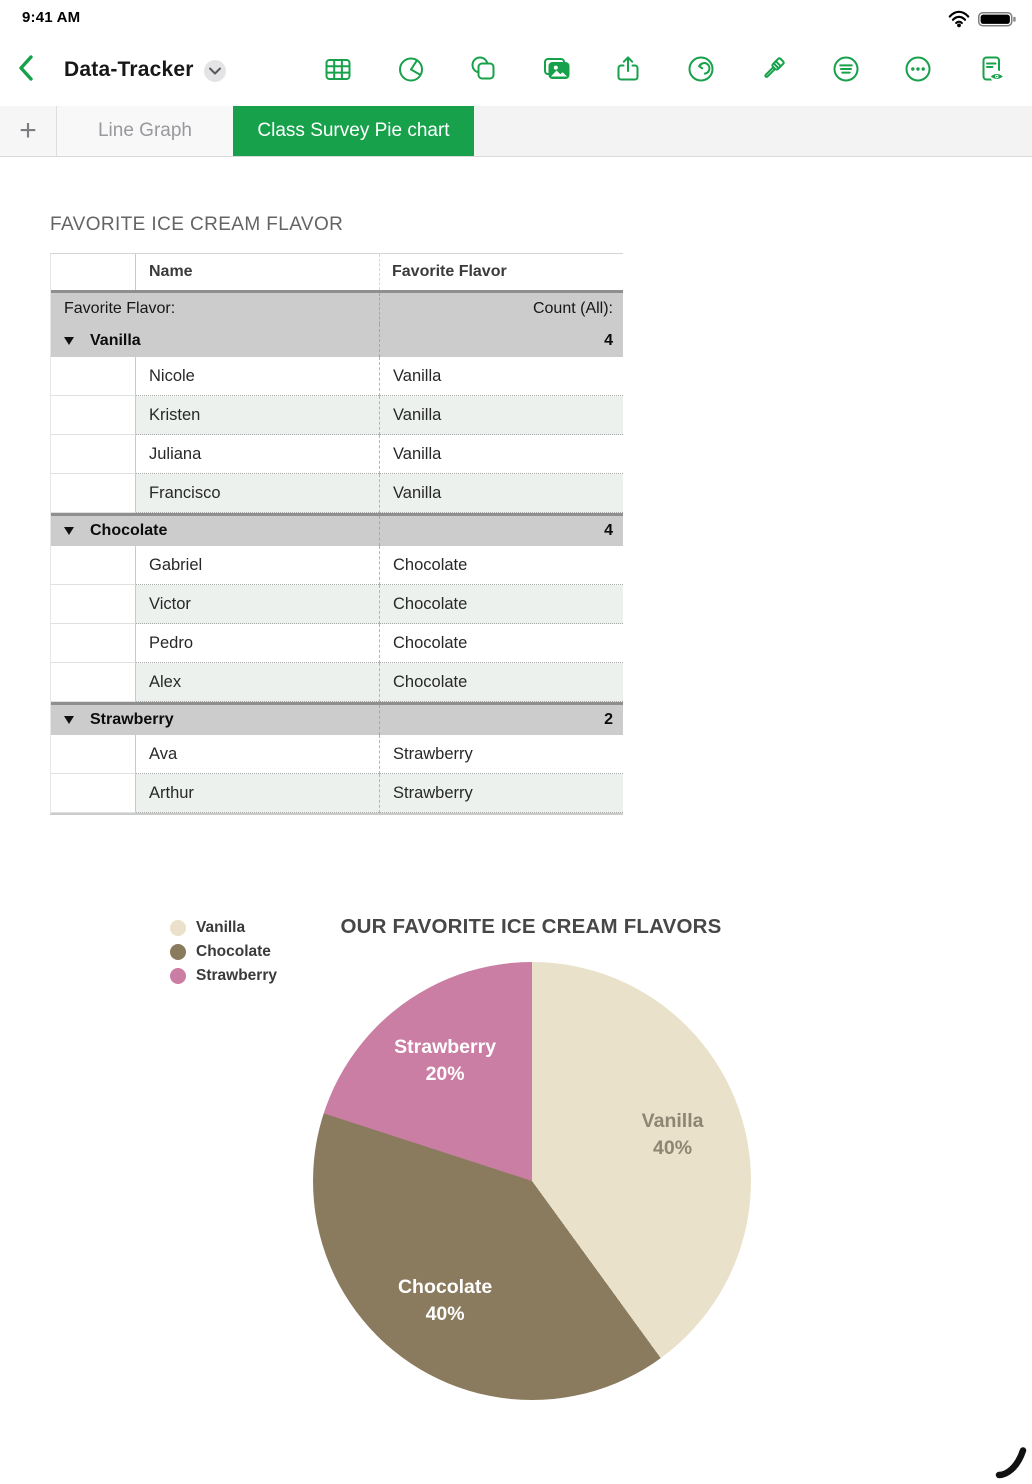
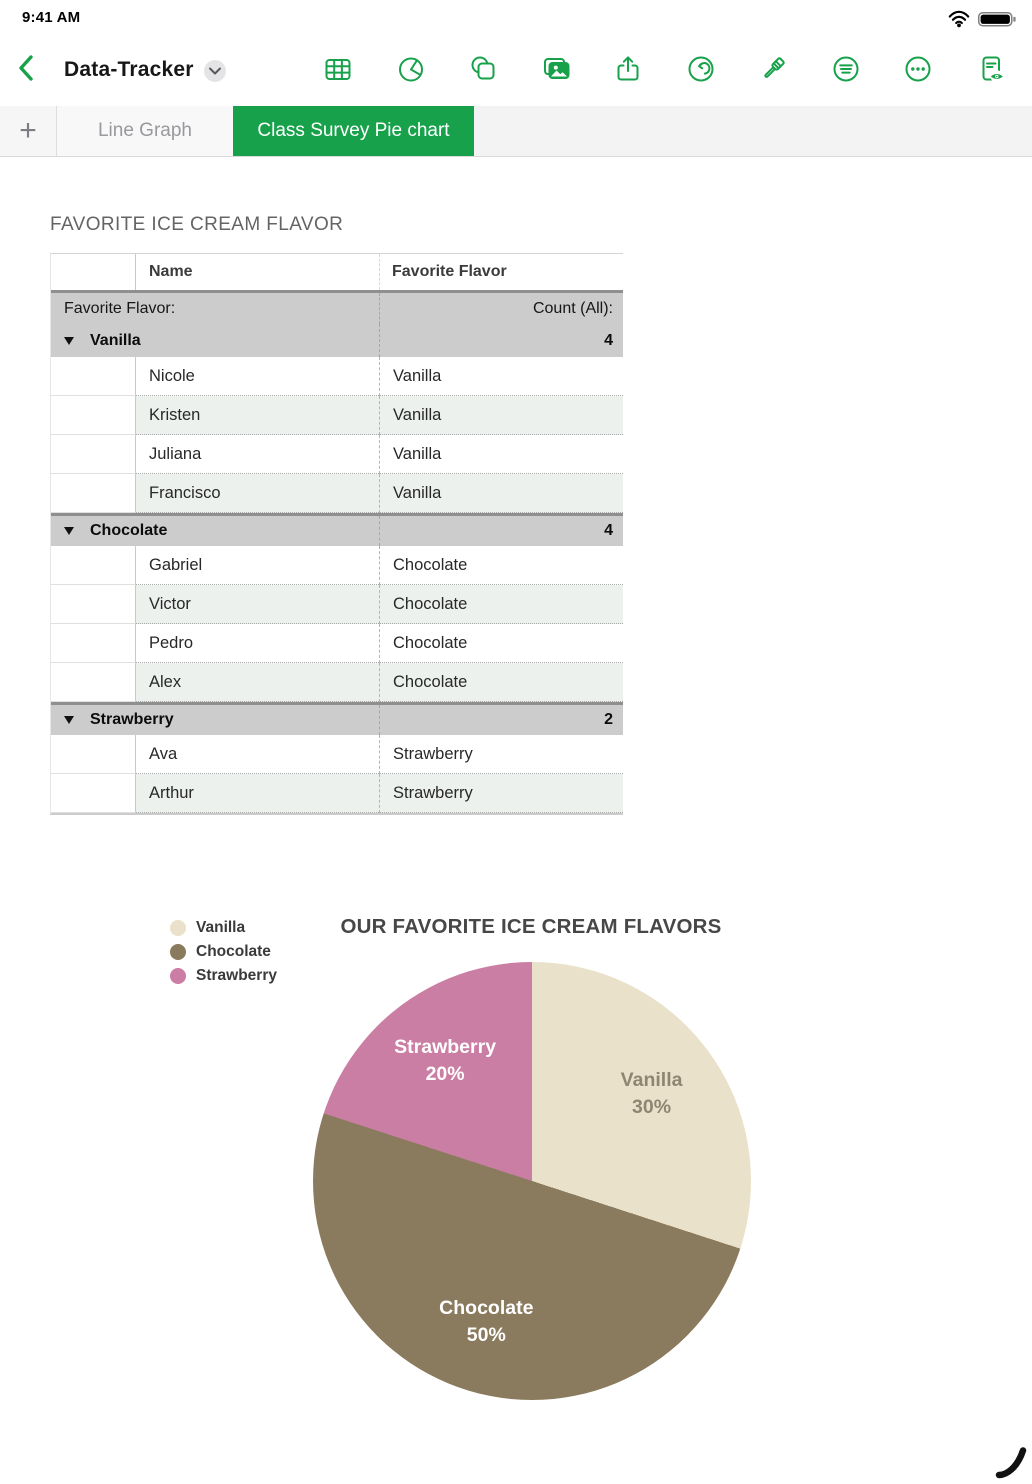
Vanilla: 40% -> 30%
Chocolate: 40% -> 50%
